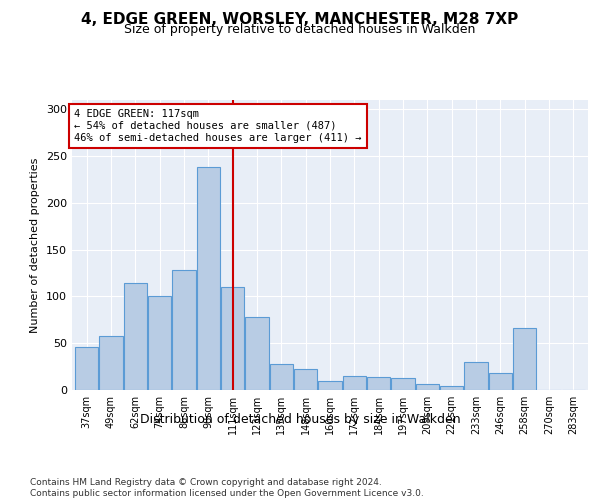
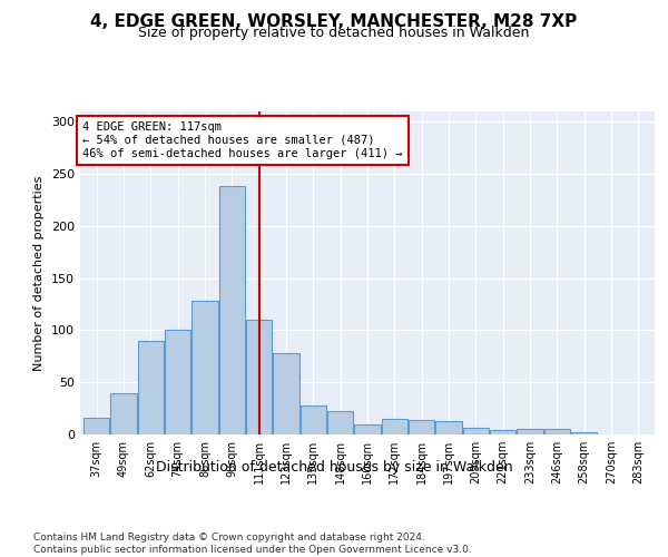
37sqm: 46 -> 16
49sqm: 58 -> 40
62sqm: 114 -> 90
233sqm: 30 -> 5
246sqm: 18 -> 5
258sqm: 66 -> 2
